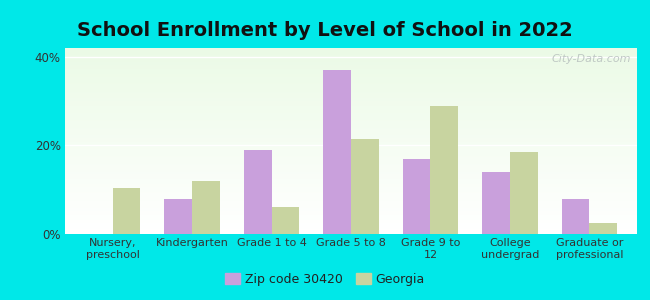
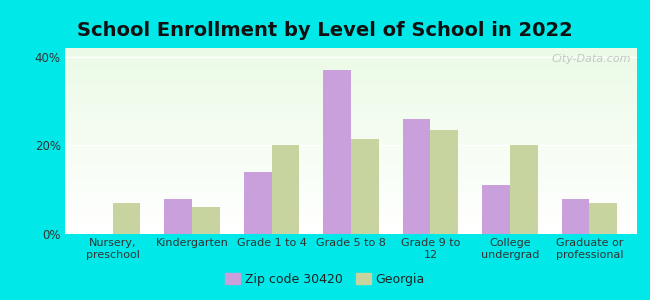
Georgia/Nursery, preschool: 10.5% -> 7.0%
Georgia/Kindergarten: 12.0% -> 6.0%
Zip code 30420/Grade 1 to 4: 19% -> 14%
Georgia/Grade 1 to 4: 6.0% -> 20.0%
Zip code 30420/Grade 9 to 12: 17% -> 26%
Georgia/Grade 9 to 12: 29.0% -> 23.5%
Zip code 30420/College undergrad: 14% -> 11%
Georgia/College undergrad: 18.5% -> 20.0%
Georgia/Graduate or professional: 2.5% -> 7.0%
